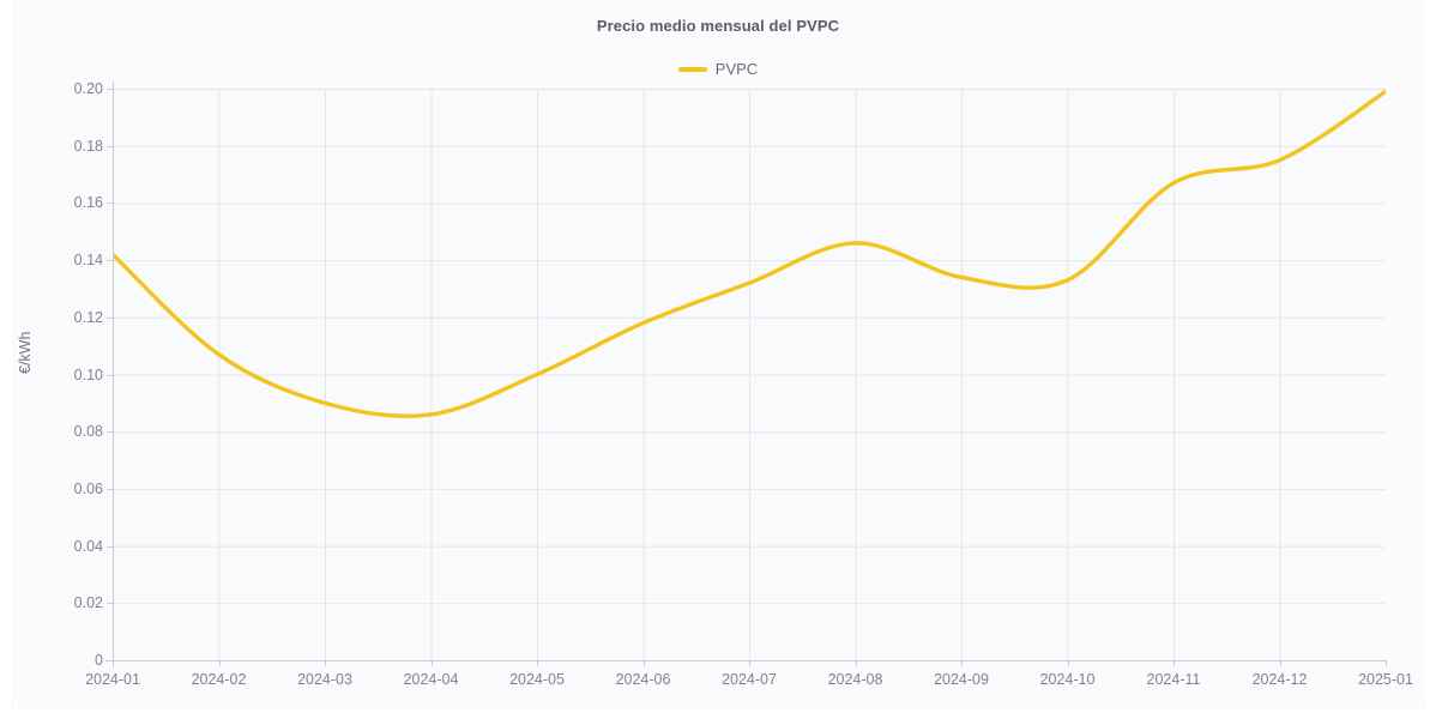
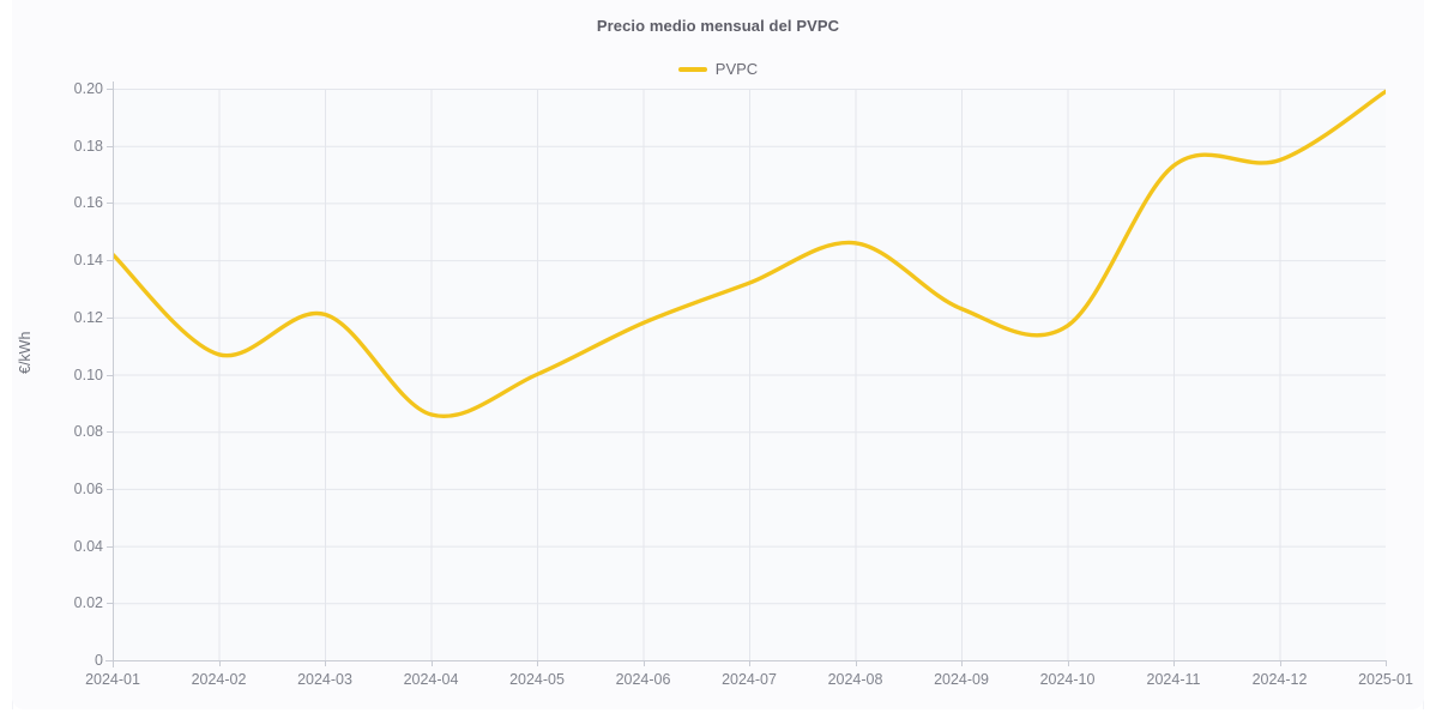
2024-03: 0.090 -> 0.121
2024-09: 0.134 -> 0.123
2024-10: 0.133 -> 0.117
2024-11: 0.167 -> 0.173
